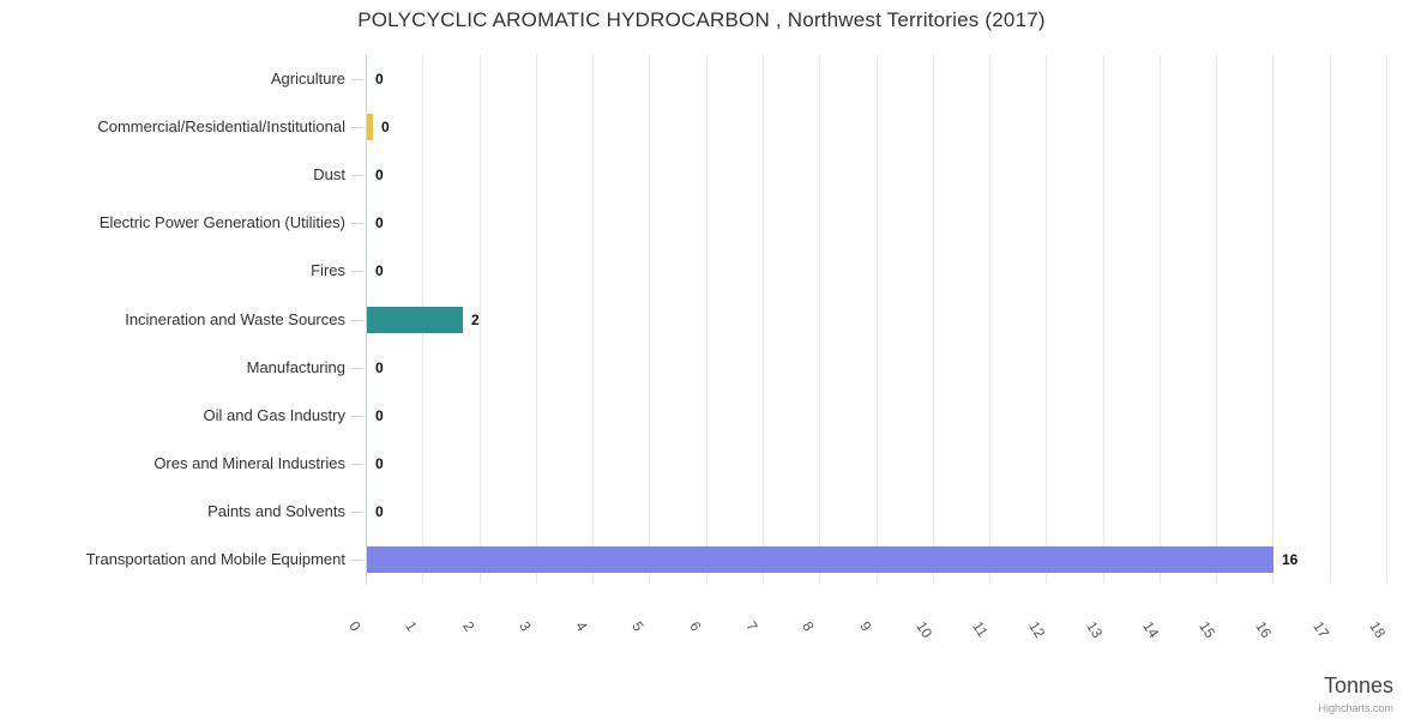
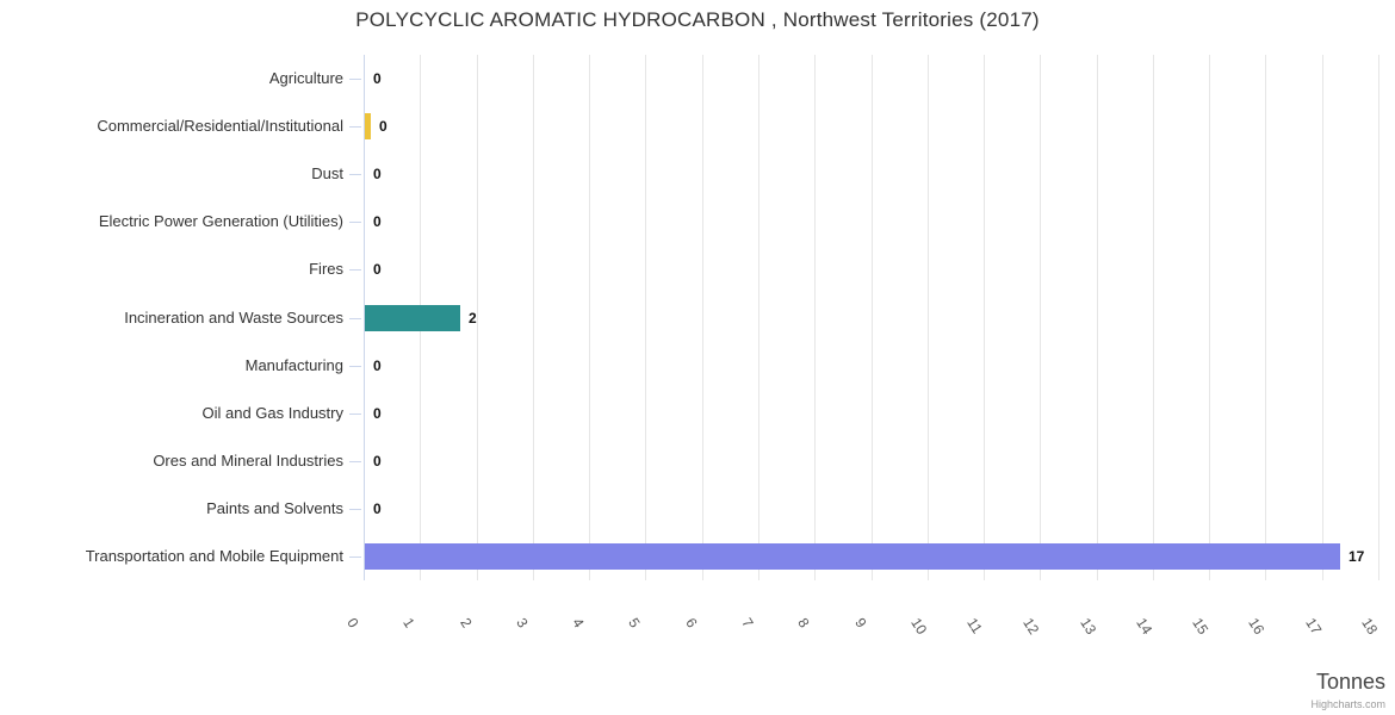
Transportation and Mobile Equipment: 16 -> 17
